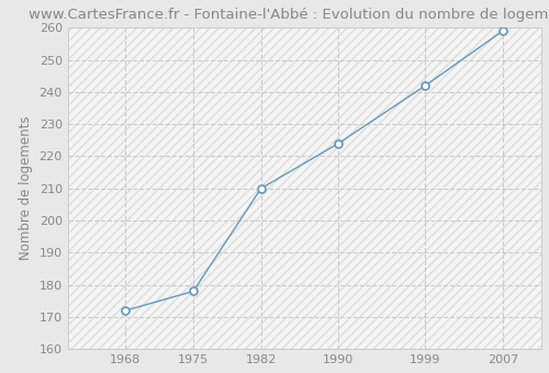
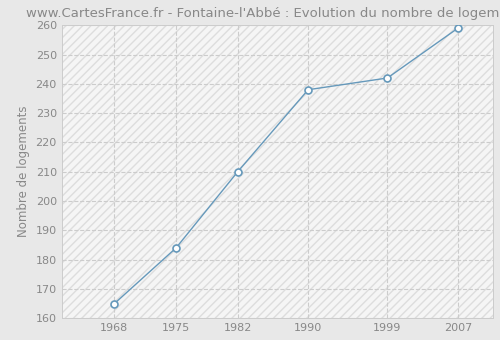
1968: 172 -> 165
1975: 178 -> 184
1990: 224 -> 238
